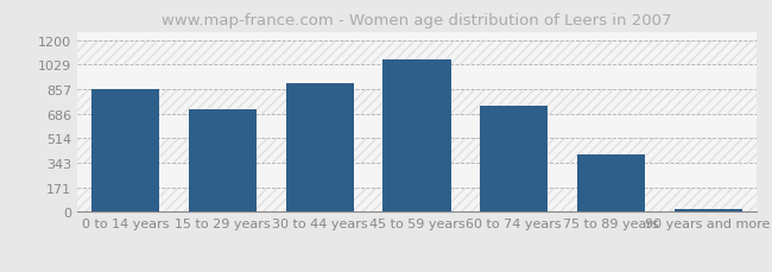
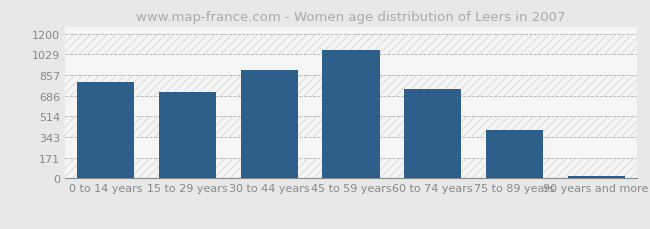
0 to 14 years: 860 -> 800
